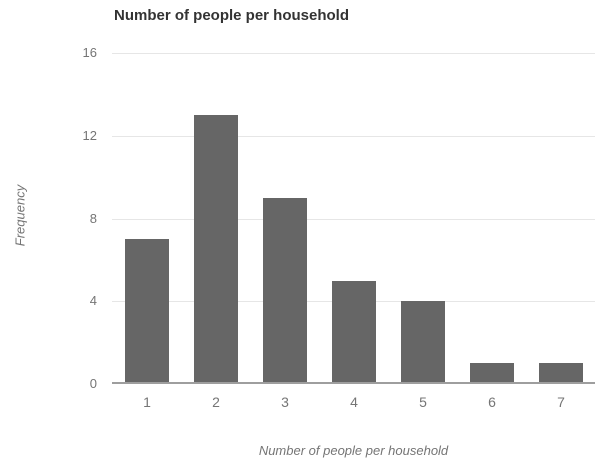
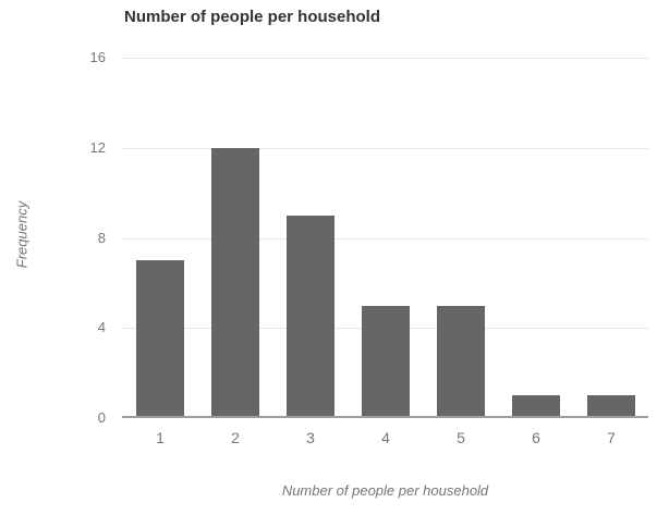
2: 13 -> 12
5: 4 -> 5
